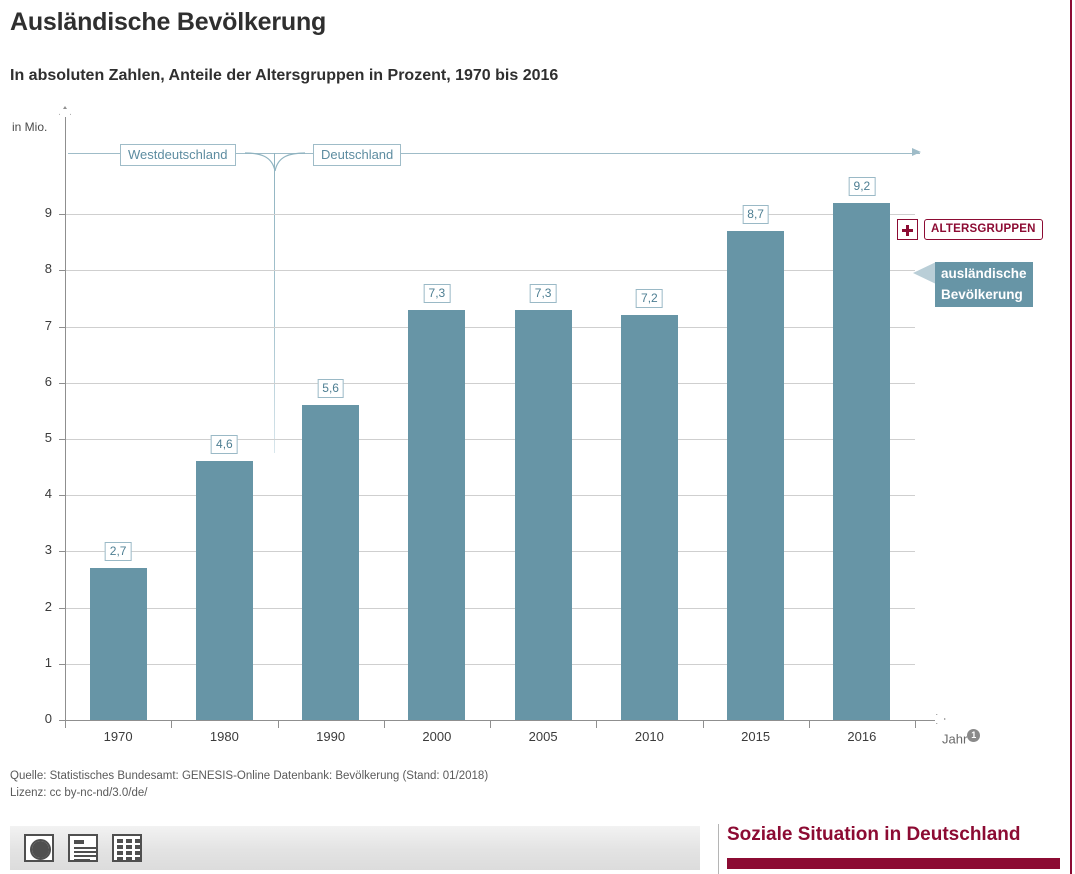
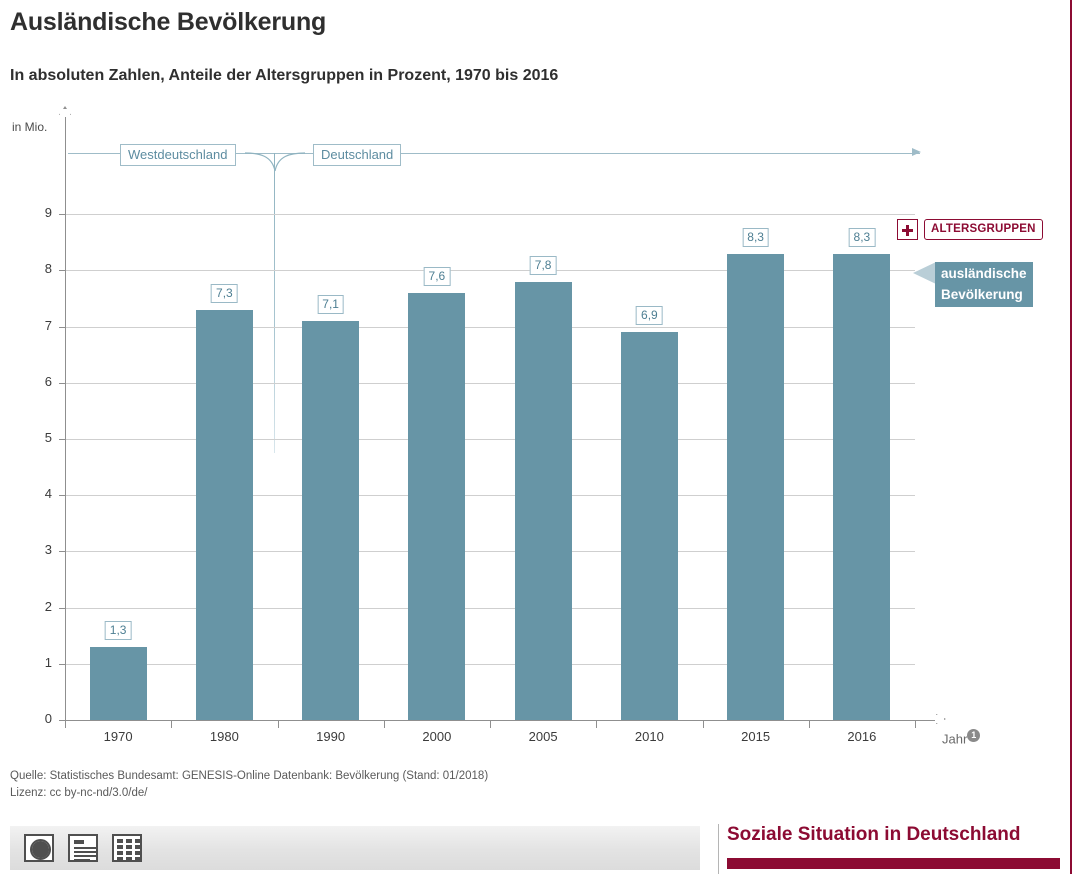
1970: 2,7 -> 1,3
1980: 4,6 -> 7,3
1990: 5,6 -> 7,1
2000: 7,3 -> 7,6
2005: 7,3 -> 7,8
2010: 7,2 -> 6,9
2015: 8,7 -> 8,3
2016: 9,2 -> 8,3
